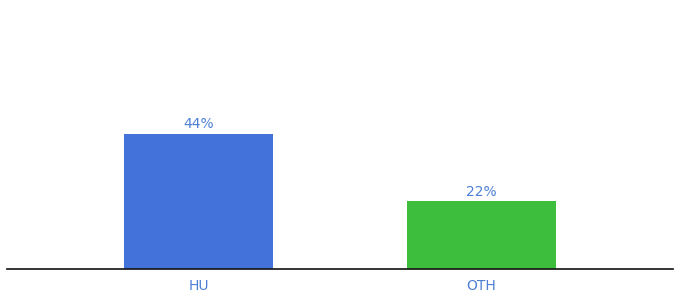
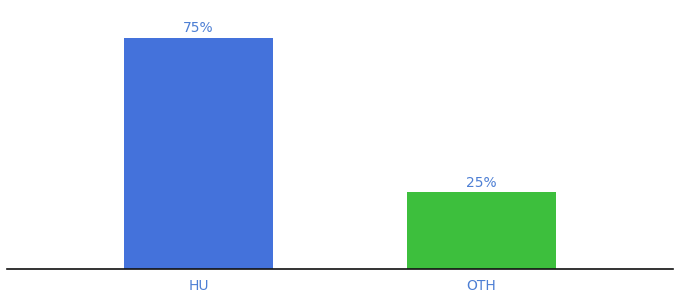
HU: 44% -> 75%
OTH: 22% -> 25%
